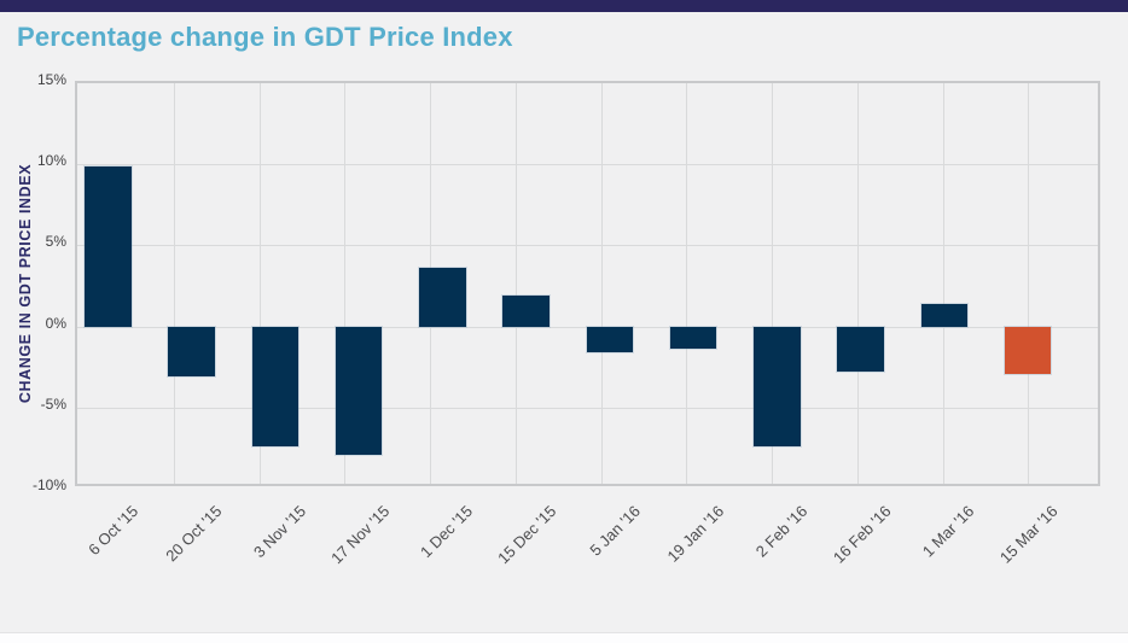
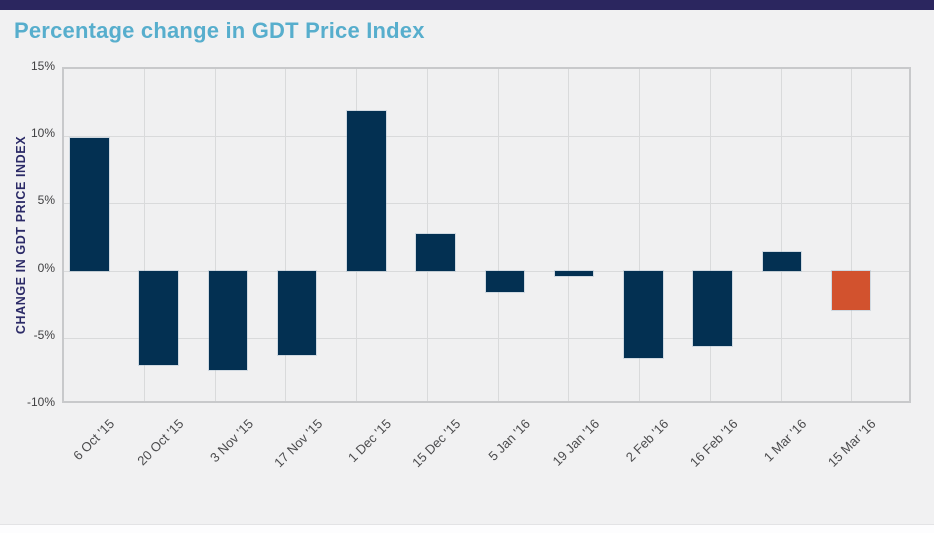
20 Oct '15: -3.1% -> -7.0%
17 Nov '15: -7.9% -> -6.3%
1 Dec '15: 3.6% -> 11.9%
15 Dec '15: 1.9% -> 2.7%
19 Jan '16: -1.4% -> -0.4%
2 Feb '16: -7.4% -> -6.5%
16 Feb '16: -2.8% -> -5.6%
